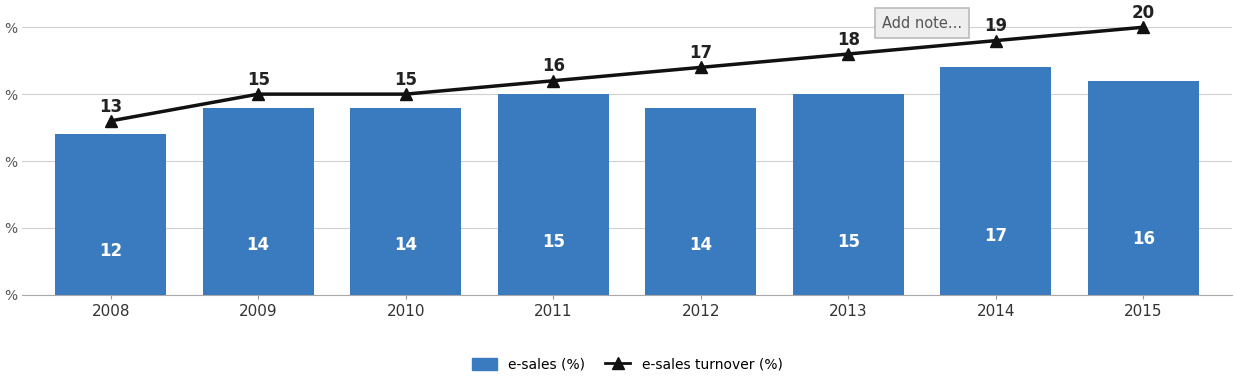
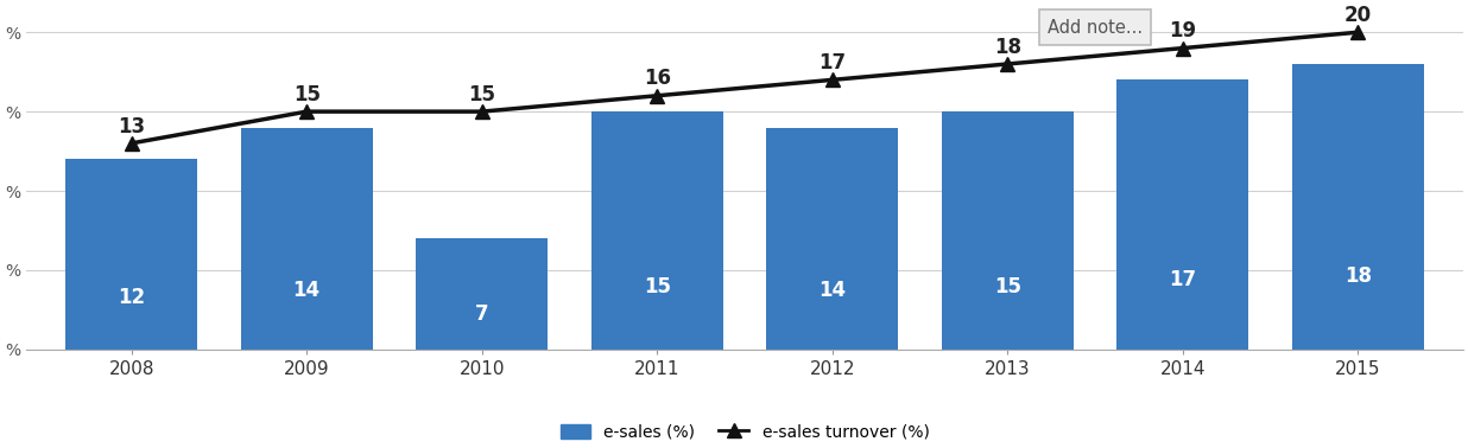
e-sales (%)/2010: 14 -> 7
e-sales (%)/2015: 16 -> 18
